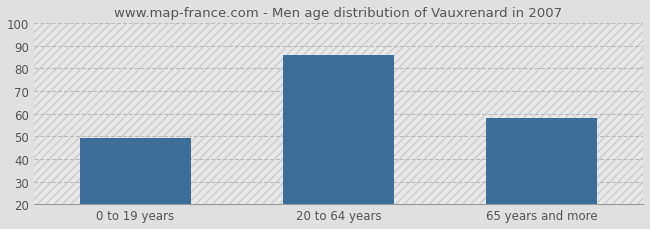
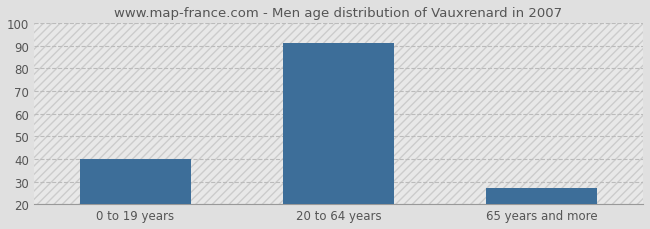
0 to 19 years: 49 -> 40
20 to 64 years: 86 -> 91
65 years and more: 58 -> 27
